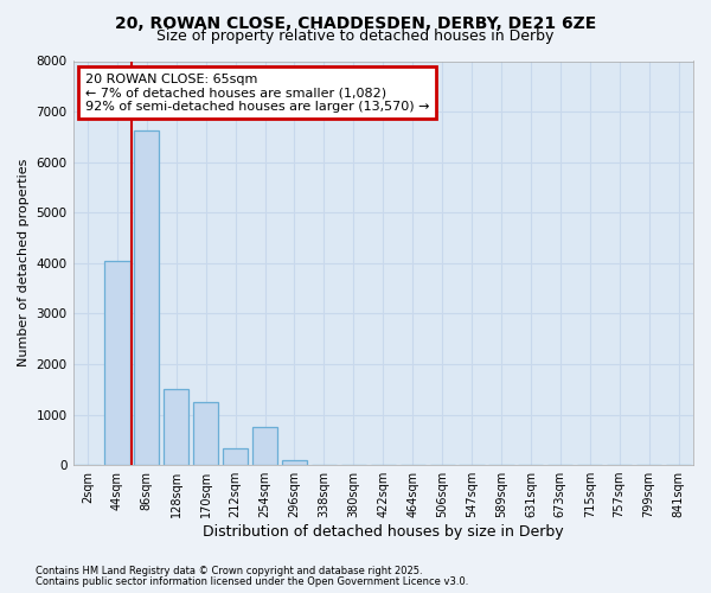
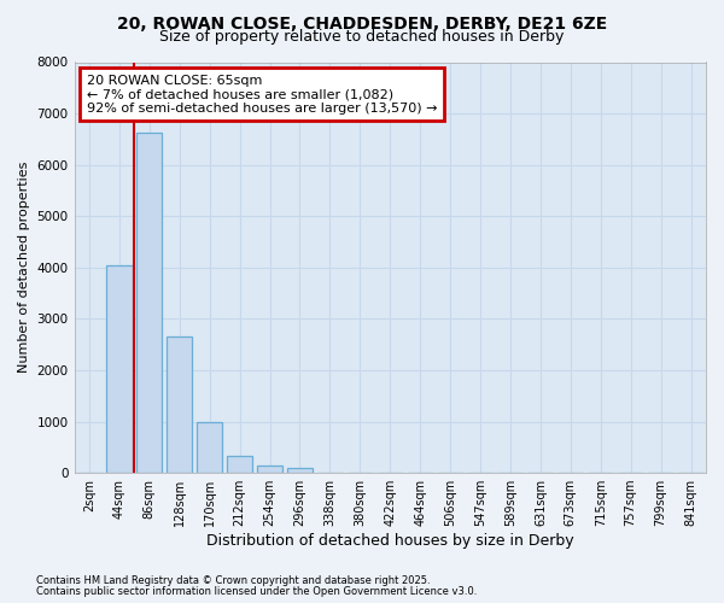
128sqm: 1500 -> 2650
170sqm: 1250 -> 1000
254sqm: 750 -> 150
